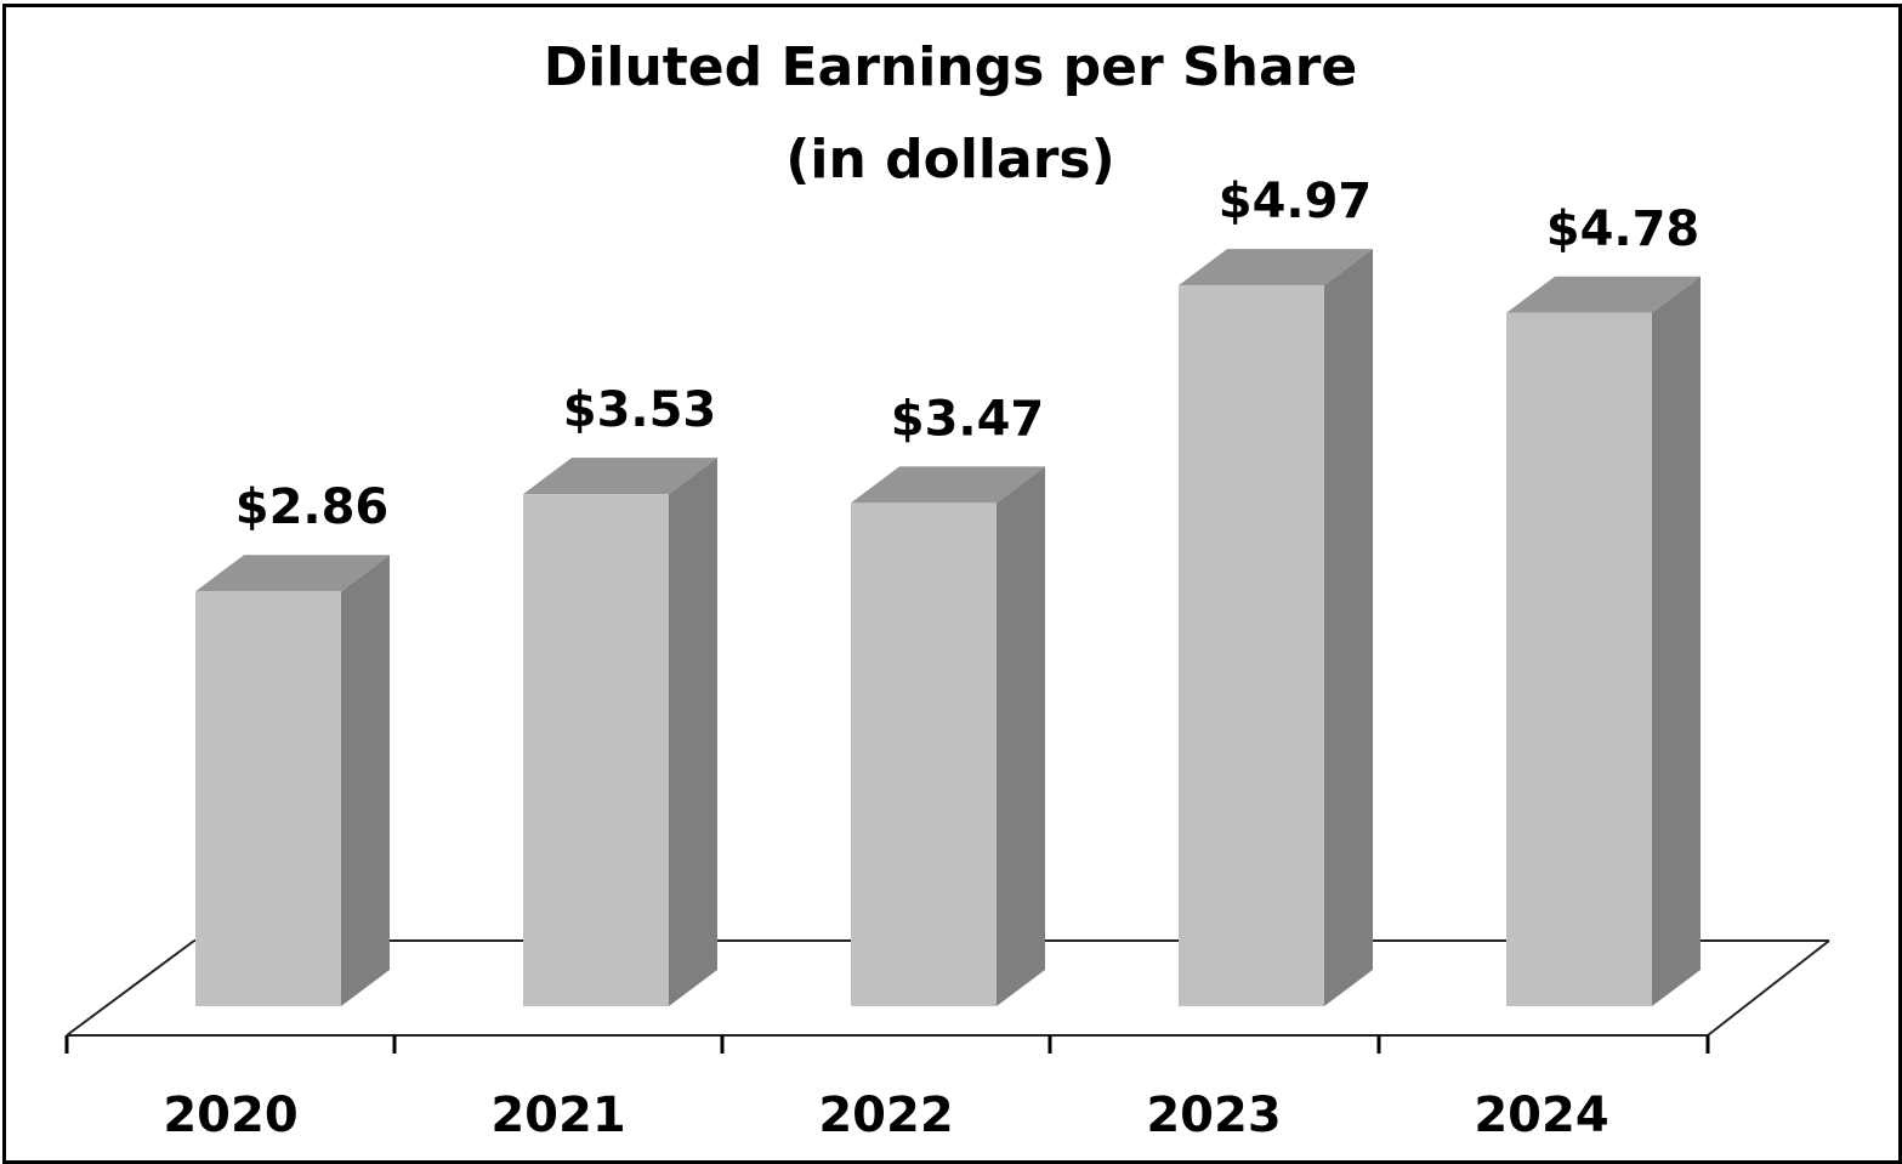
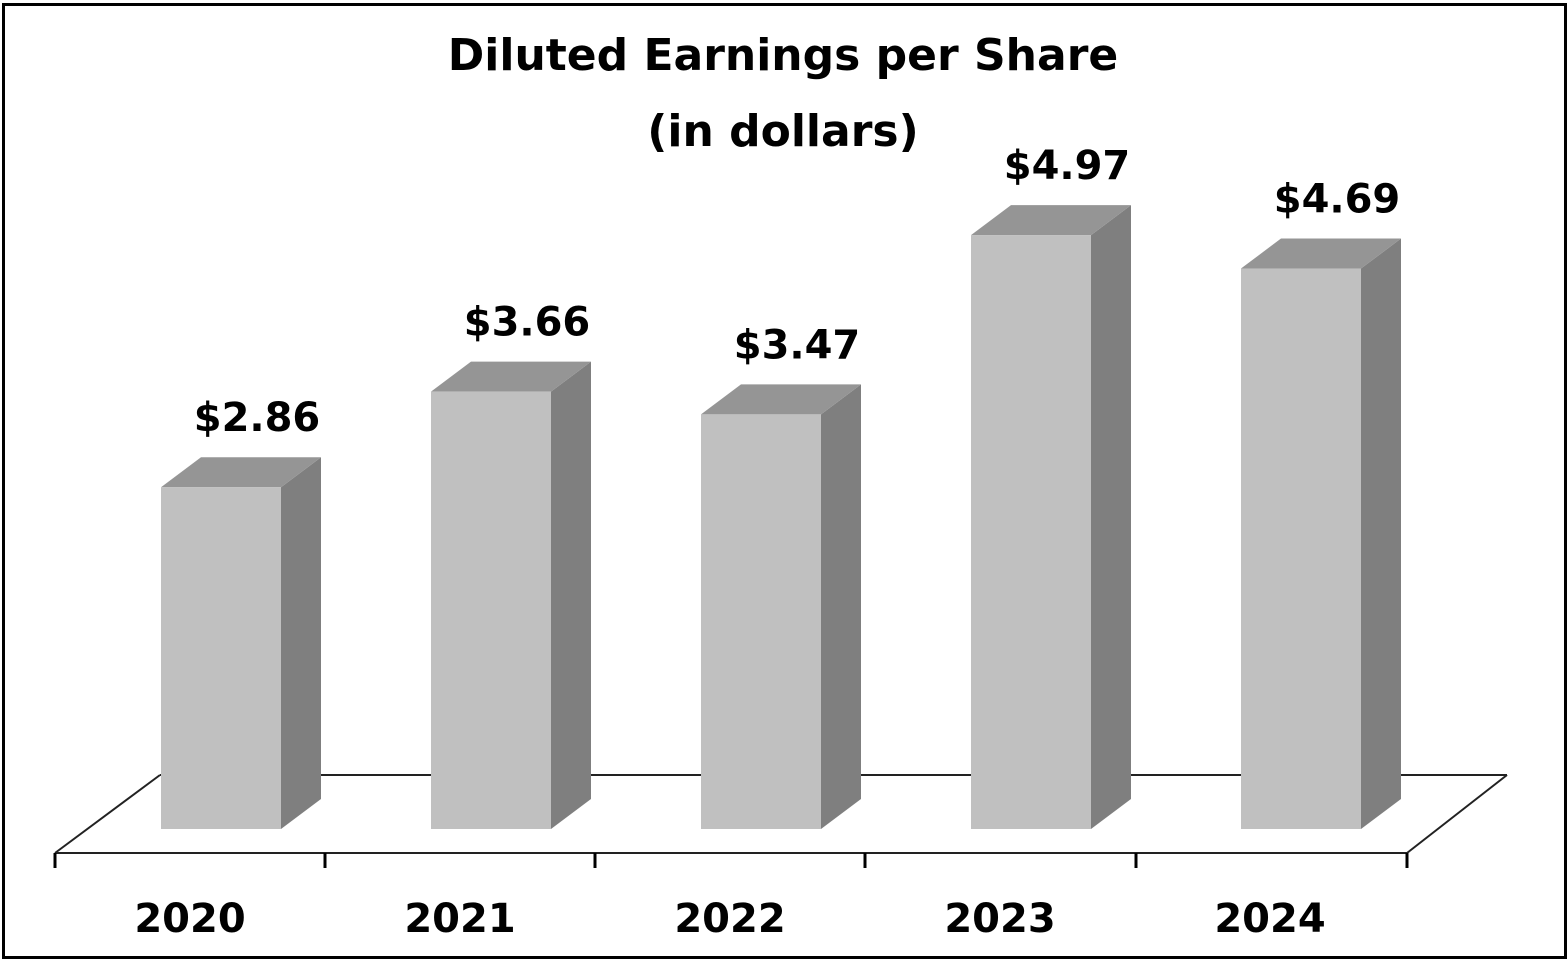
2021: $3.53 -> $3.66
2024: $4.78 -> $4.69
